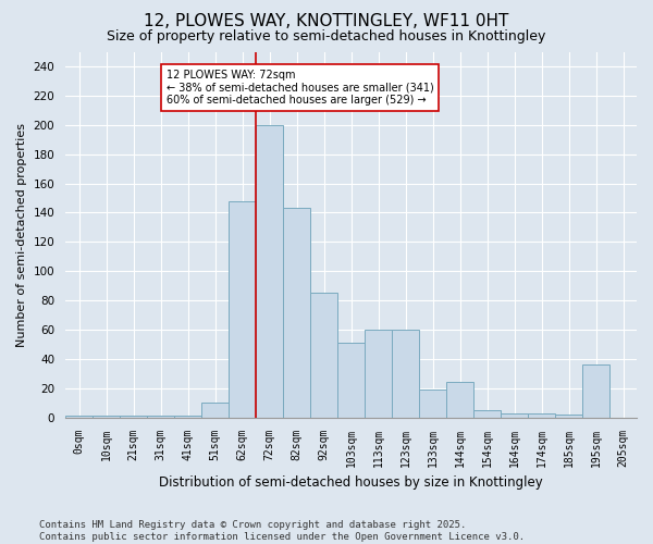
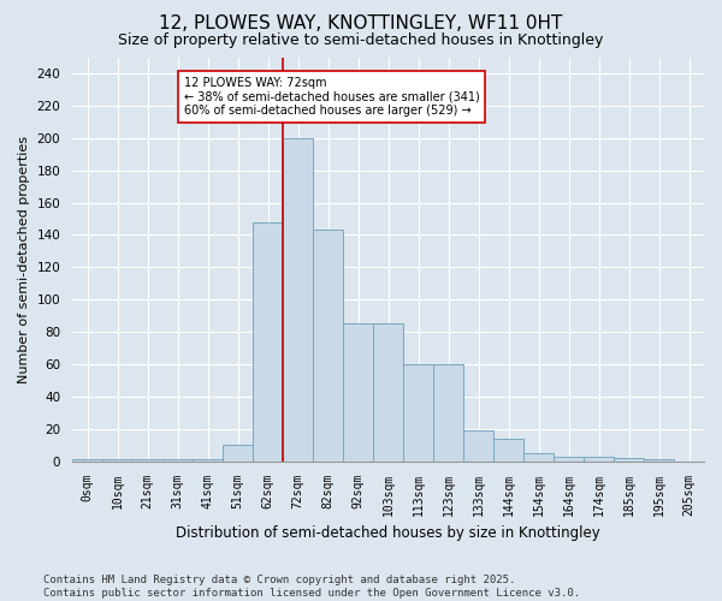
103sqm: 51 -> 85
144sqm: 24 -> 14
195sqm: 36 -> 1
